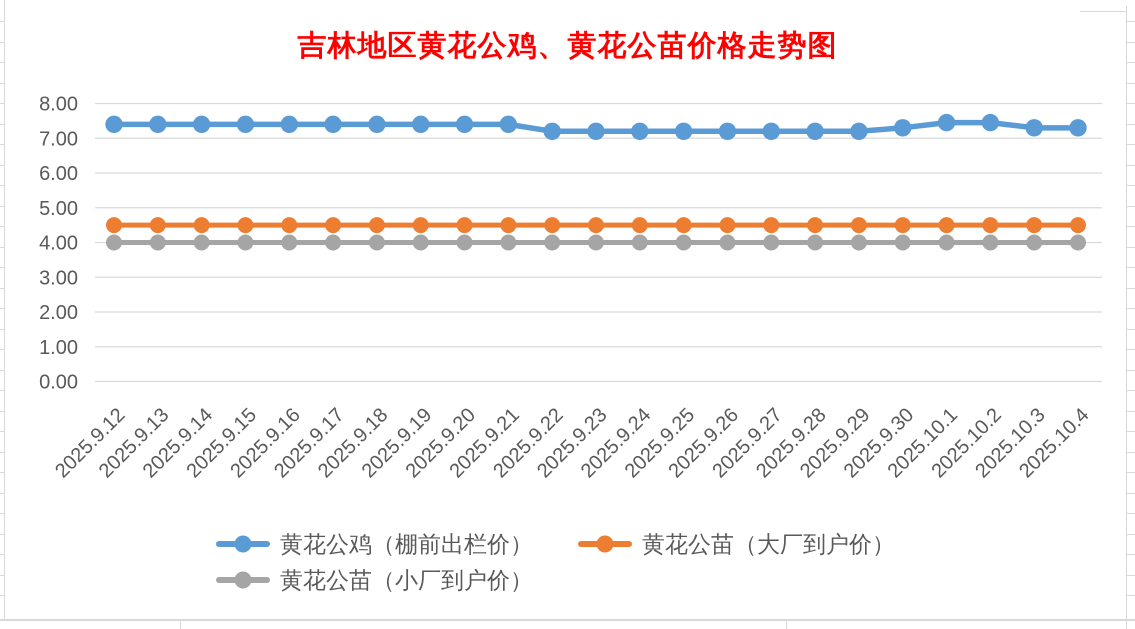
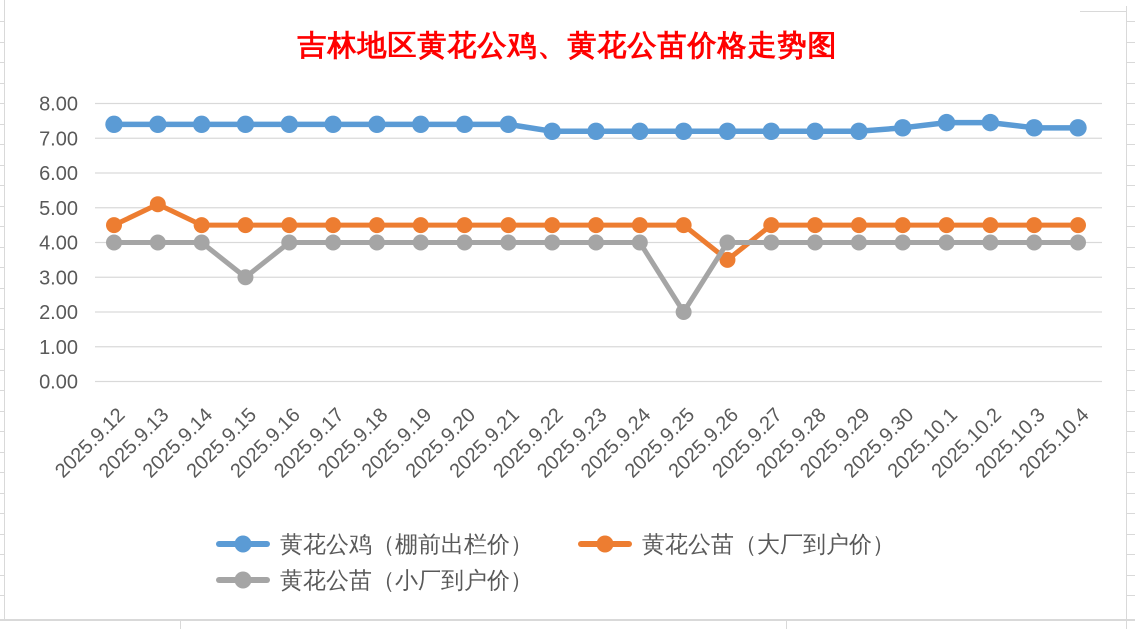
黄花公苗（大厂到户价）/2025.9.13: 4.5 -> 5.1
黄花公苗（小厂到户价）/2025.9.15: 4 -> 3
黄花公苗（小厂到户价）/2025.9.25: 4 -> 2
黄花公苗（大厂到户价）/2025.9.26: 4.5 -> 3.5
